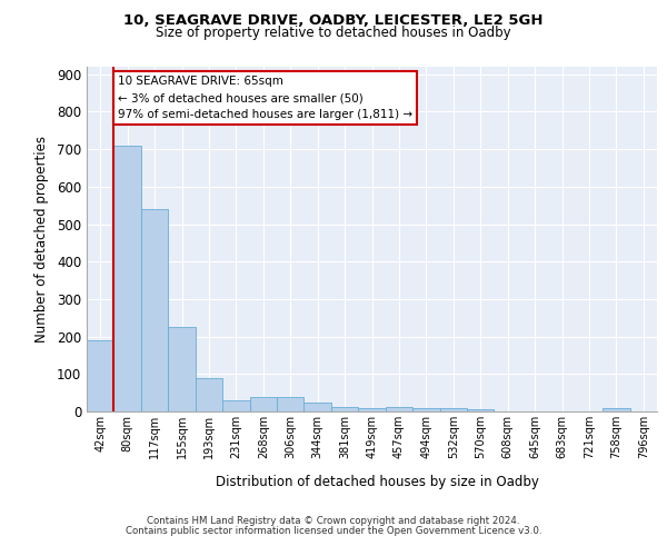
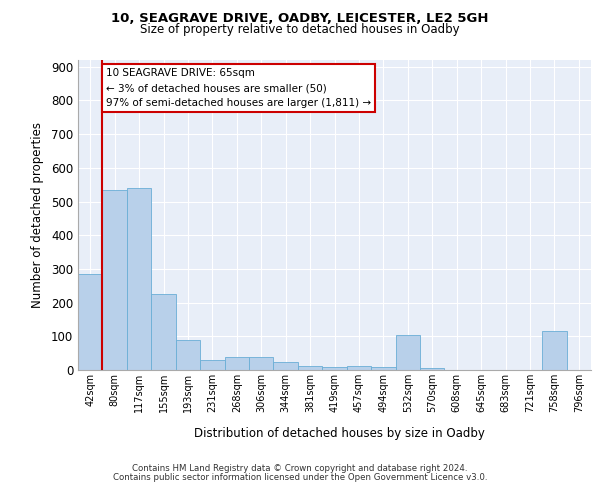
42sqm: 190 -> 285
80sqm: 710 -> 535
532sqm: 8 -> 105
758sqm: 8 -> 115
